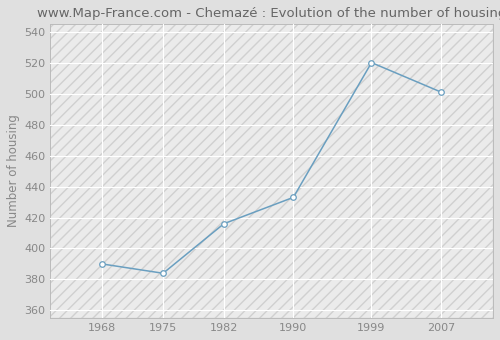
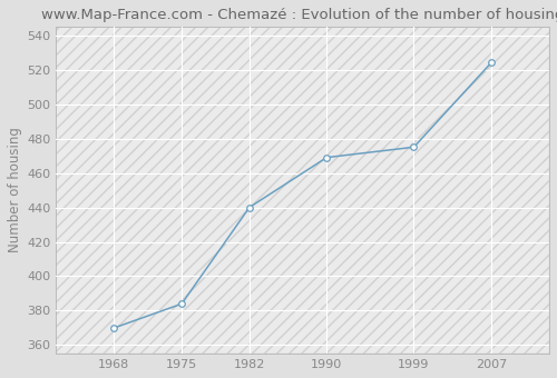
1968: 390 -> 370
1982: 416 -> 440
1990: 433 -> 469
1999: 520 -> 475
2007: 501 -> 524
